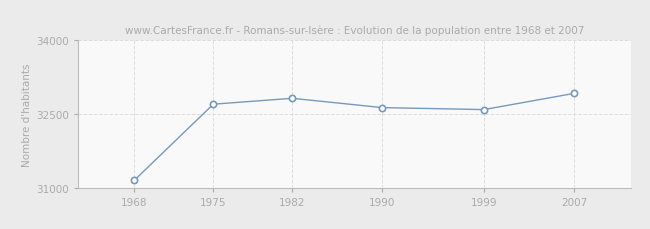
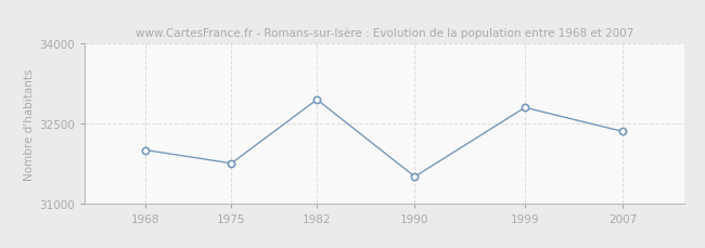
1968: 31150 -> 32000
1975: 32700 -> 31750
1982: 32820 -> 32950
1990: 32630 -> 31500
1999: 32590 -> 32800
2007: 32920 -> 32350
